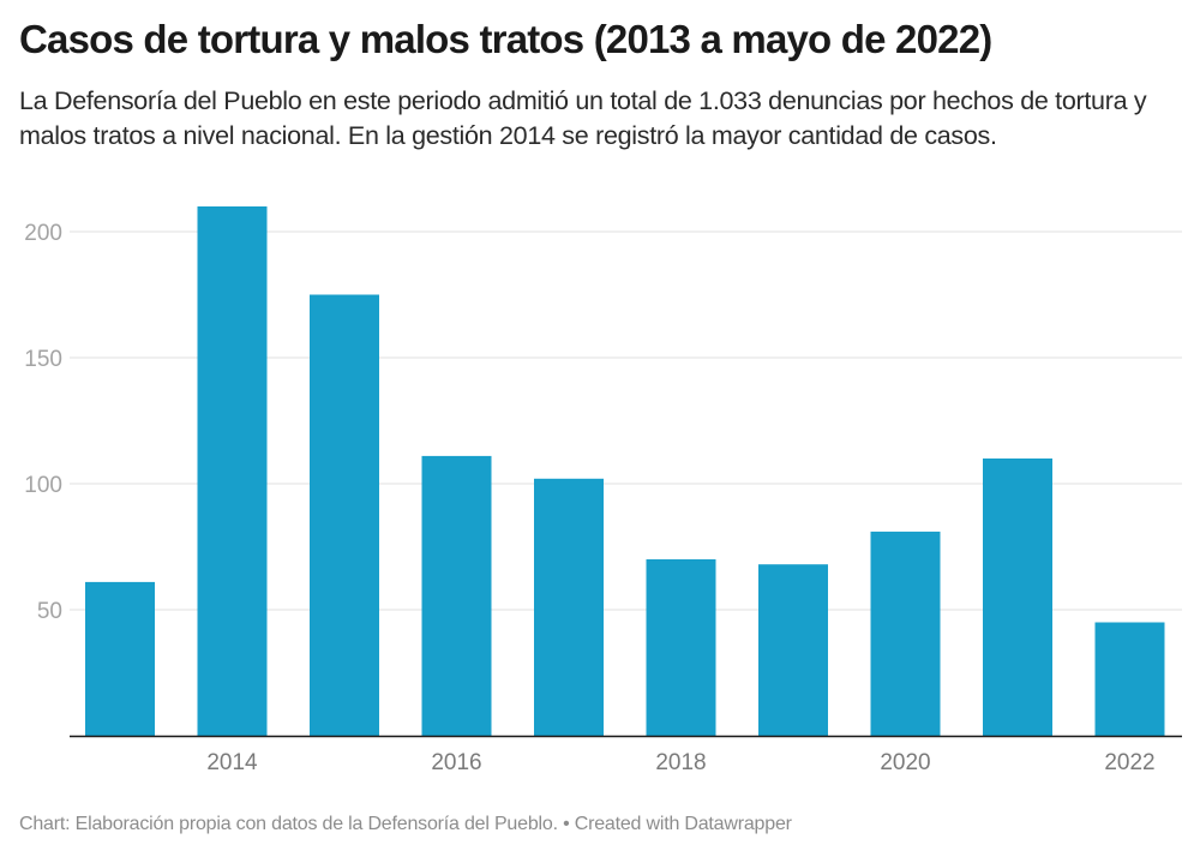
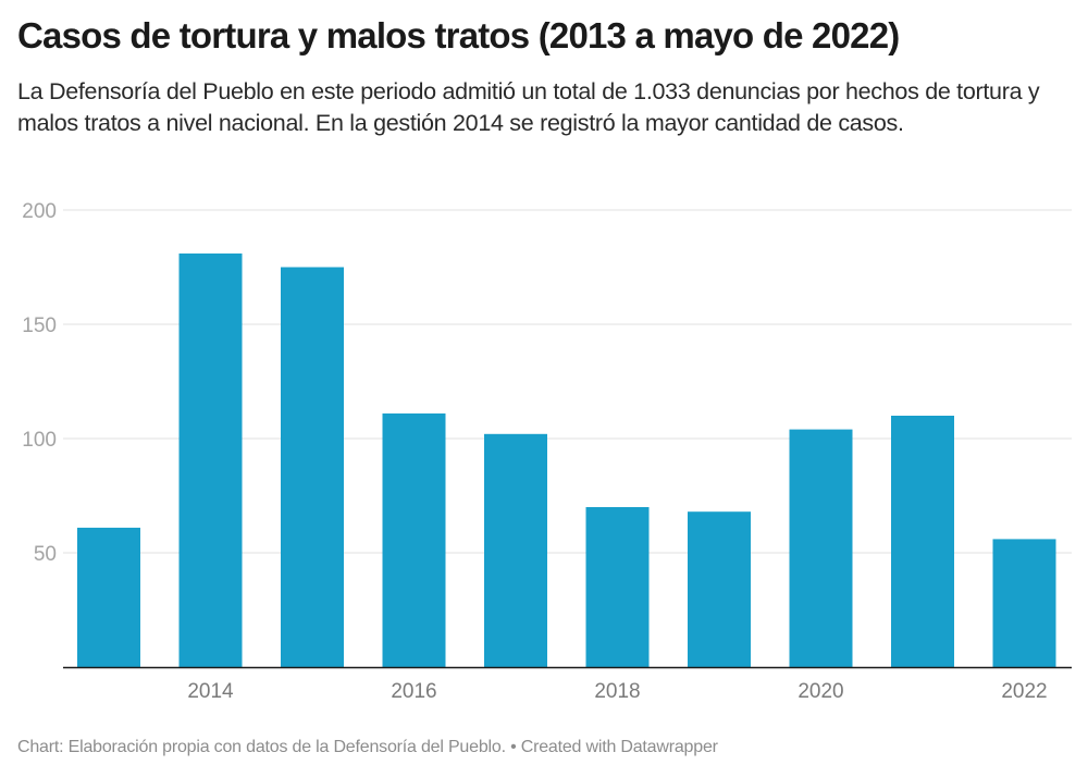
2014: 210 -> 181
2020: 81 -> 104
2022: 45 -> 56
